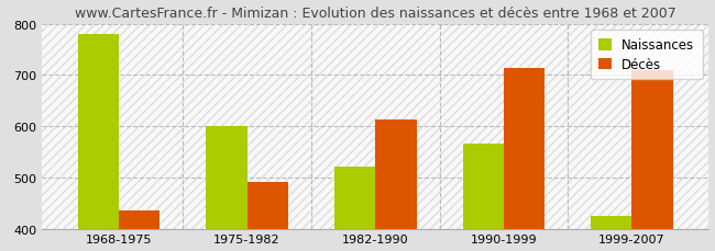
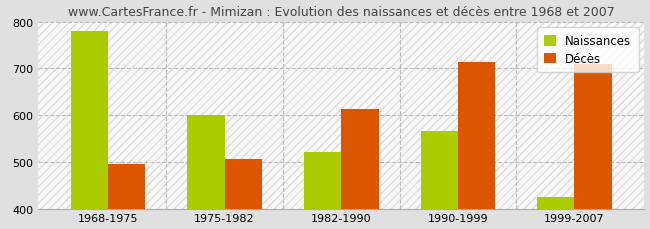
Décès/1968-1975: 435 -> 495
Décès/1975-1982: 490 -> 505
